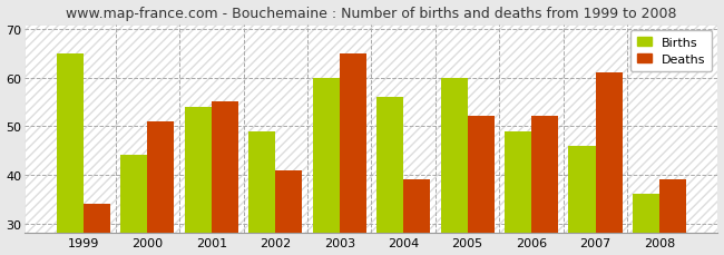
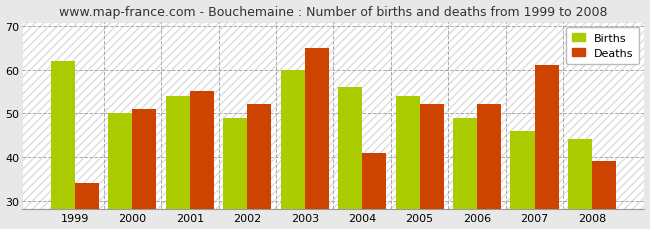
Births/1999: 65 -> 62
Births/2000: 44 -> 50
Deaths/2002: 41 -> 52
Deaths/2004: 39 -> 41
Births/2005: 60 -> 54
Births/2008: 36 -> 44
